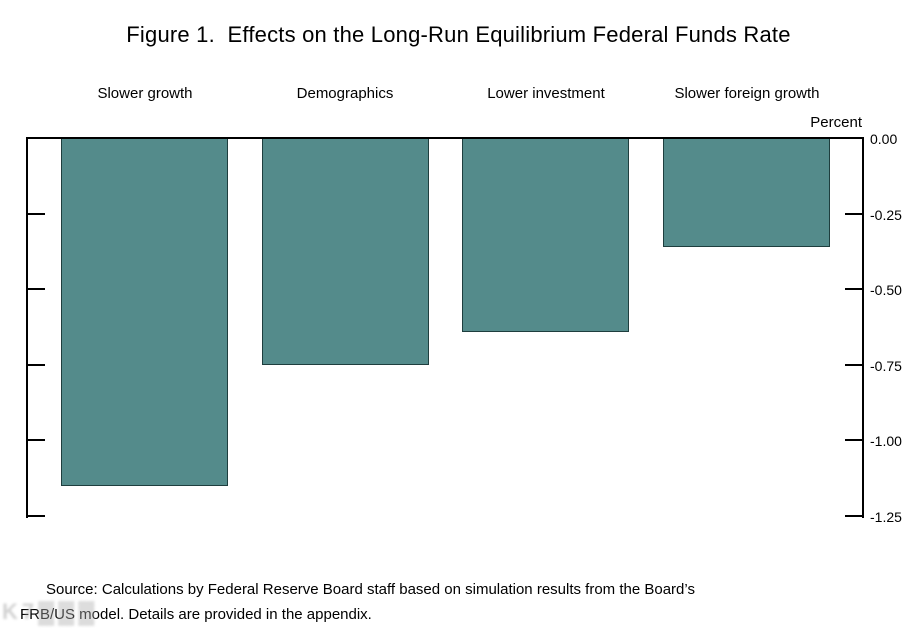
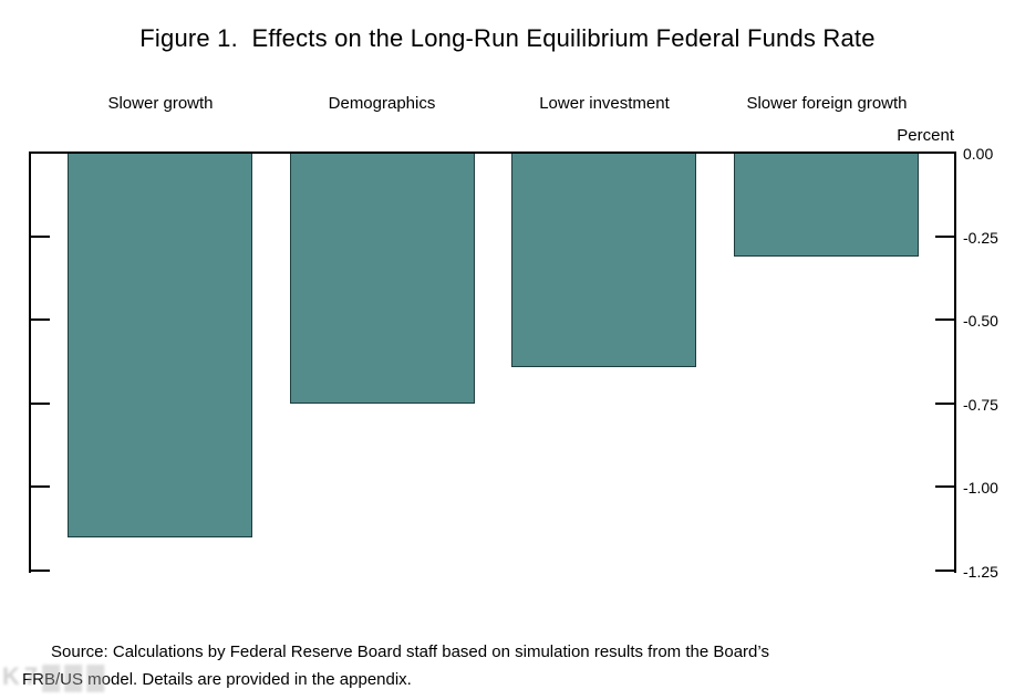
Slower foreign growth: -0.36 -> -0.31
